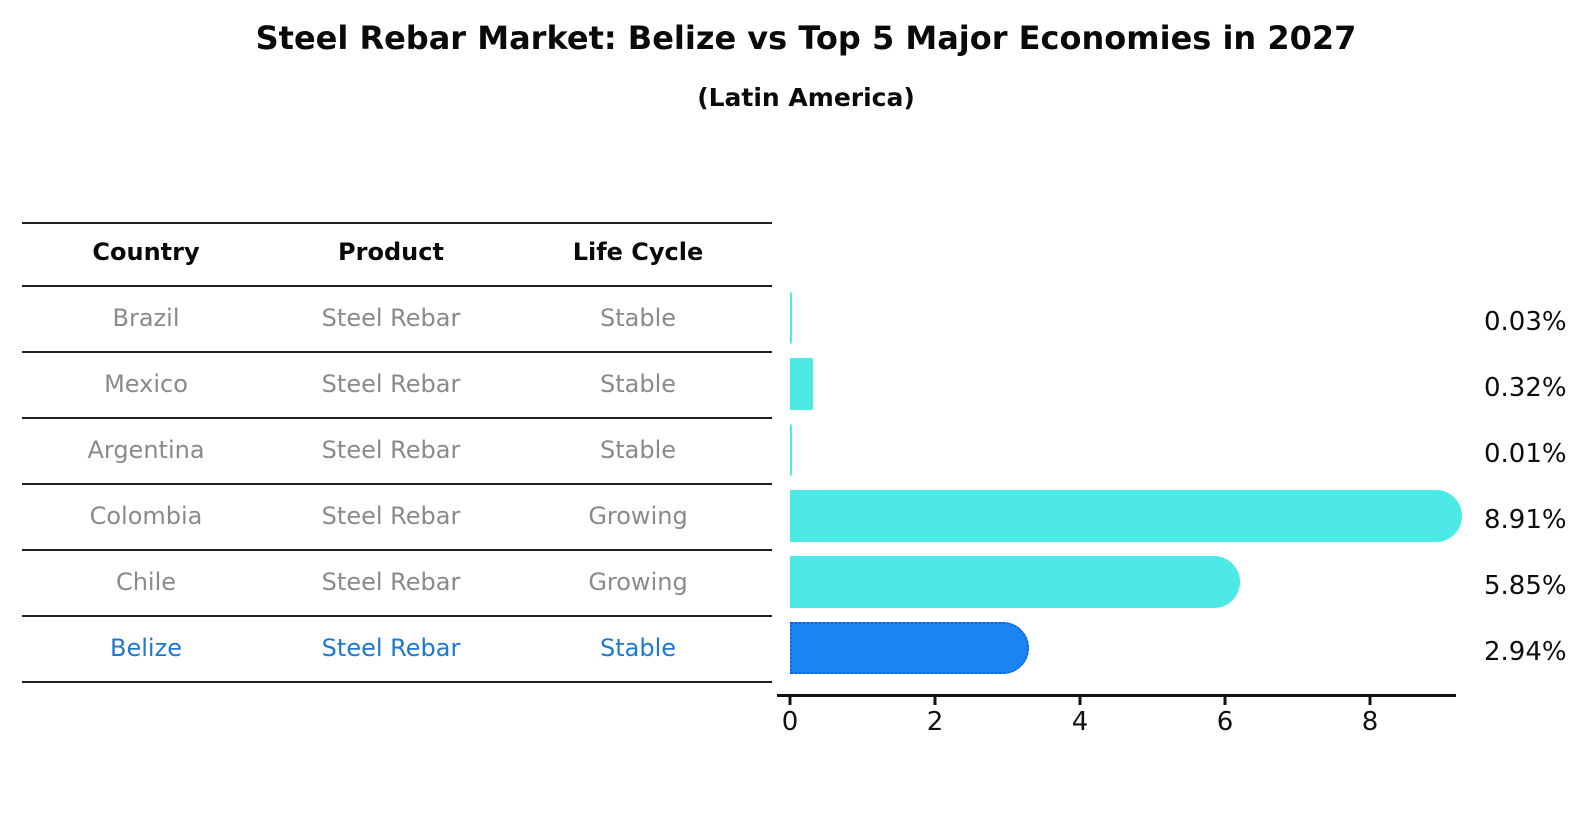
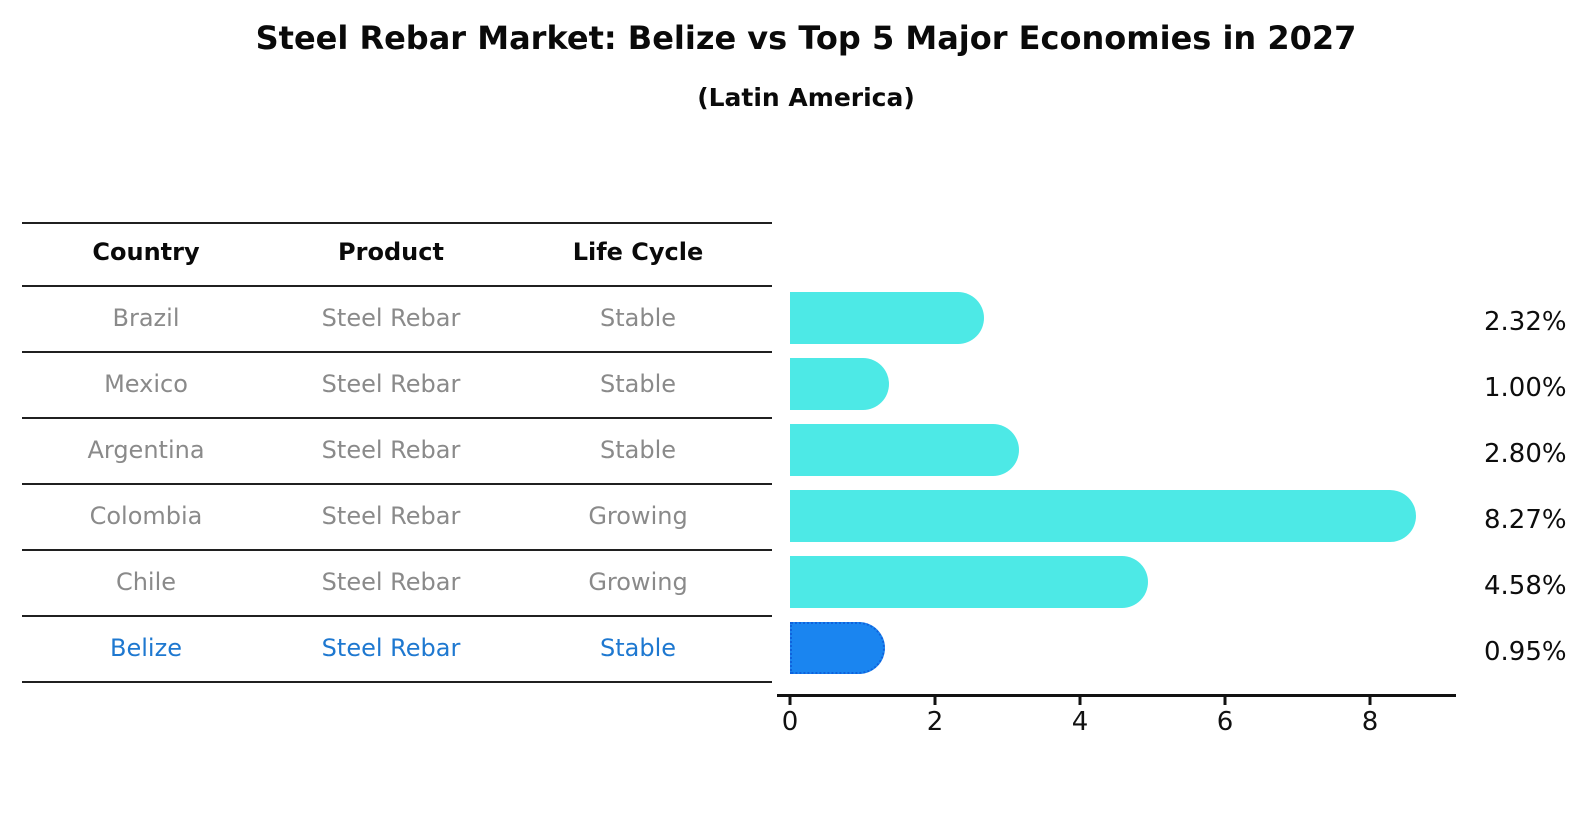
Brazil: 0.03% -> 2.32%
Mexico: 0.32% -> 1.00%
Argentina: 0.01% -> 2.80%
Colombia: 8.91% -> 8.27%
Chile: 5.85% -> 4.58%
Belize: 2.94% -> 0.95%
